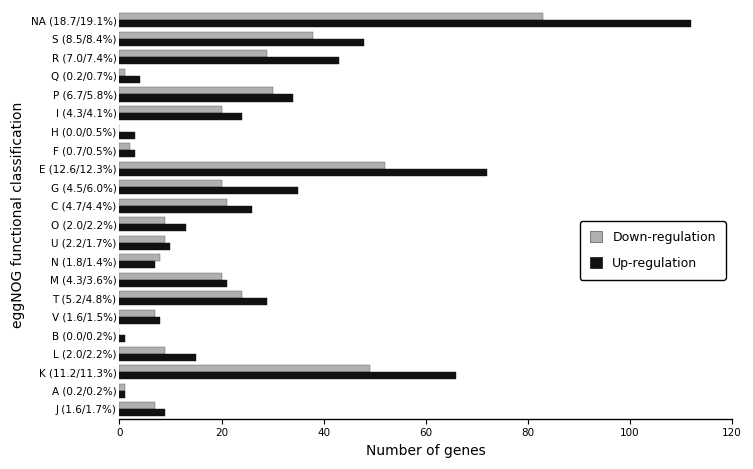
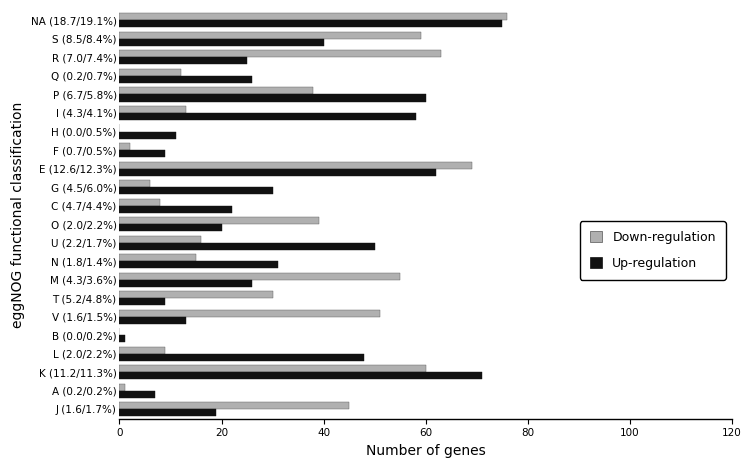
Down-regulation/NA (18.7/19.1%): 83 -> 76
Up-regulation/NA (18.7/19.1%): 112 -> 75
Down-regulation/S (8.5/8.4%): 38 -> 59
Up-regulation/S (8.5/8.4%): 48 -> 40
Down-regulation/R (7.0/7.4%): 29 -> 63
Up-regulation/R (7.0/7.4%): 43 -> 25
Down-regulation/Q (0.2/0.7%): 1 -> 12
Up-regulation/Q (0.2/0.7%): 4 -> 26
Down-regulation/P (6.7/5.8%): 30 -> 38
Up-regulation/P (6.7/5.8%): 34 -> 60
Down-regulation/I (4.3/4.1%): 20 -> 13
Up-regulation/I (4.3/4.1%): 24 -> 58
Up-regulation/H (0.0/0.5%): 3 -> 11
Up-regulation/F (0.7/0.5%): 3 -> 9
Down-regulation/E (12.6/12.3%): 52 -> 69
Up-regulation/E (12.6/12.3%): 72 -> 62
Down-regulation/G (4.5/6.0%): 20 -> 6
Up-regulation/G (4.5/6.0%): 35 -> 30
Down-regulation/C (4.7/4.4%): 21 -> 8
Up-regulation/C (4.7/4.4%): 26 -> 22
Down-regulation/O (2.0/2.2%): 9 -> 39
Up-regulation/O (2.0/2.2%): 13 -> 20
Down-regulation/U (2.2/1.7%): 9 -> 16
Up-regulation/U (2.2/1.7%): 10 -> 50
Down-regulation/N (1.8/1.4%): 8 -> 15
Up-regulation/N (1.8/1.4%): 7 -> 31
Down-regulation/M (4.3/3.6%): 20 -> 55
Up-regulation/M (4.3/3.6%): 21 -> 26
Down-regulation/T (5.2/4.8%): 24 -> 30
Up-regulation/T (5.2/4.8%): 29 -> 9
Down-regulation/V (1.6/1.5%): 7 -> 51
Up-regulation/V (1.6/1.5%): 8 -> 13
Up-regulation/L (2.0/2.2%): 15 -> 48
Down-regulation/K (11.2/11.3%): 49 -> 60
Up-regulation/K (11.2/11.3%): 66 -> 71
Up-regulation/A (0.2/0.2%): 1 -> 7
Down-regulation/J (1.6/1.7%): 7 -> 45
Up-regulation/J (1.6/1.7%): 9 -> 19
